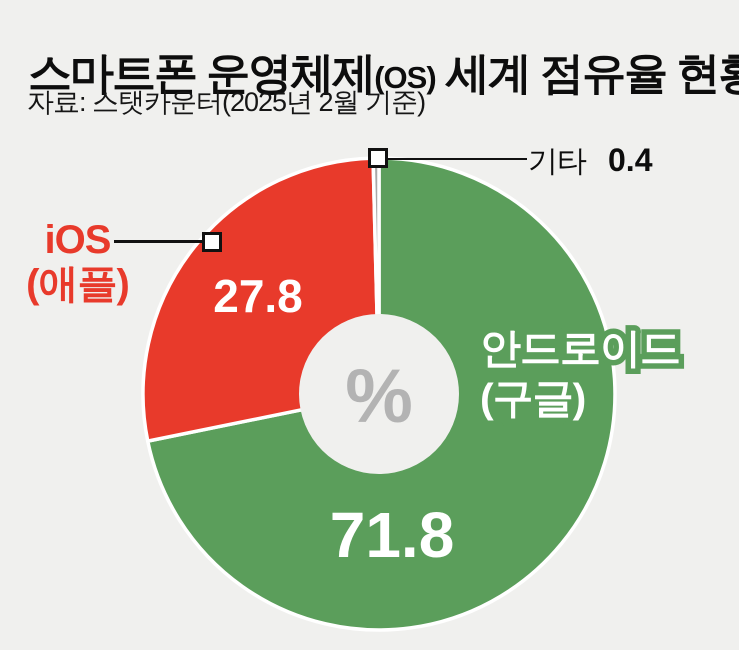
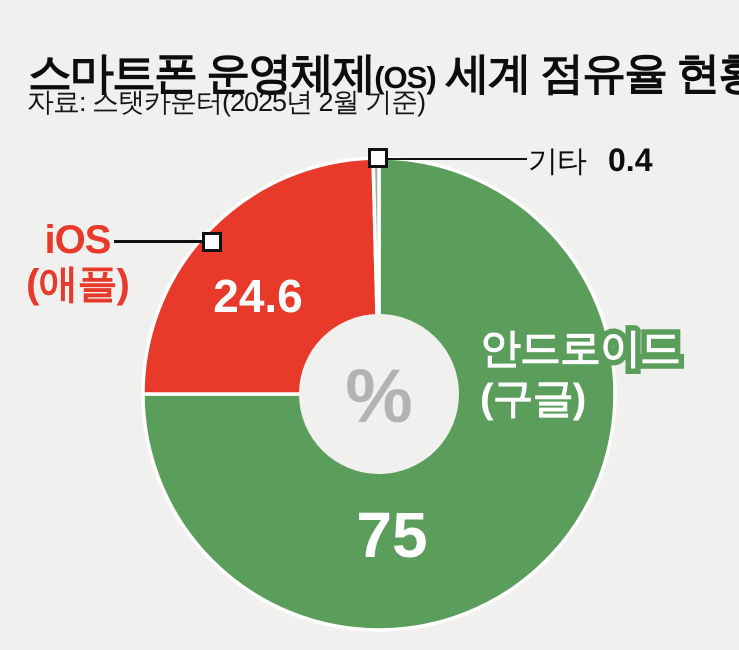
안드로이드(구글): 71.8 -> 75
iOS(애플): 27.8 -> 24.6
